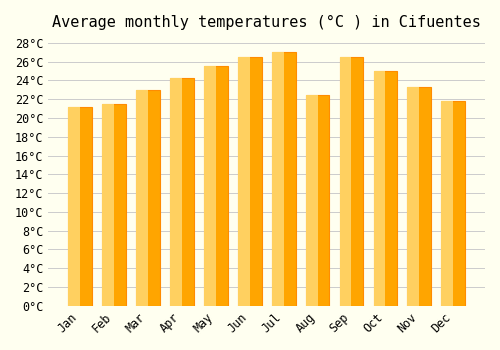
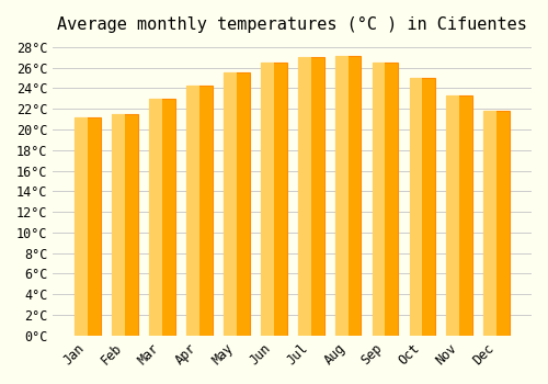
Aug: 22.4°C -> 27.1°C
